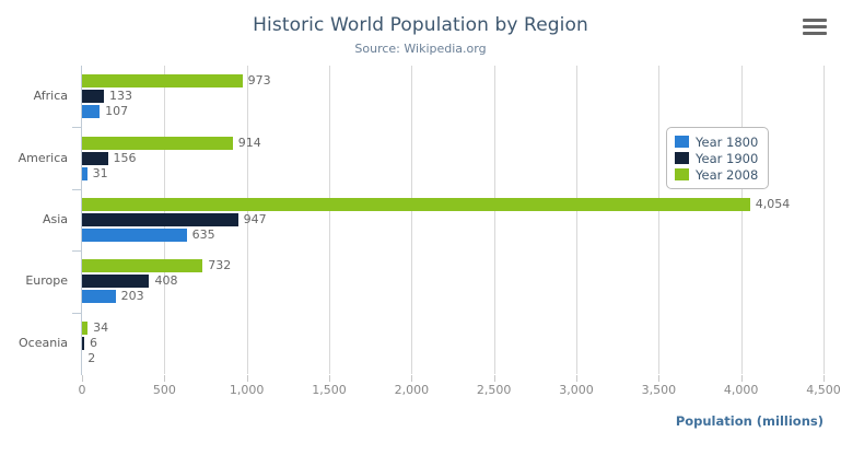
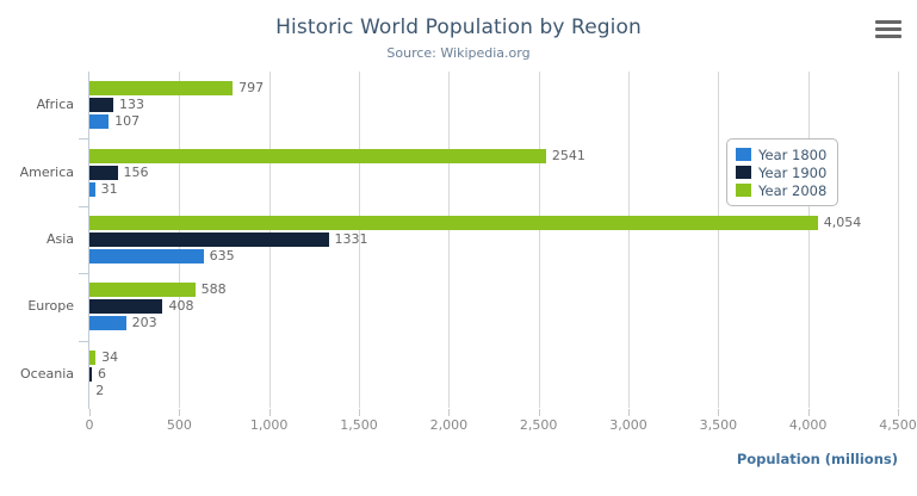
Year 2008/Africa: 973 -> 797
Year 2008/America: 914 -> 2541
Year 1900/Asia: 947 -> 1331
Year 2008/Europe: 732 -> 588
